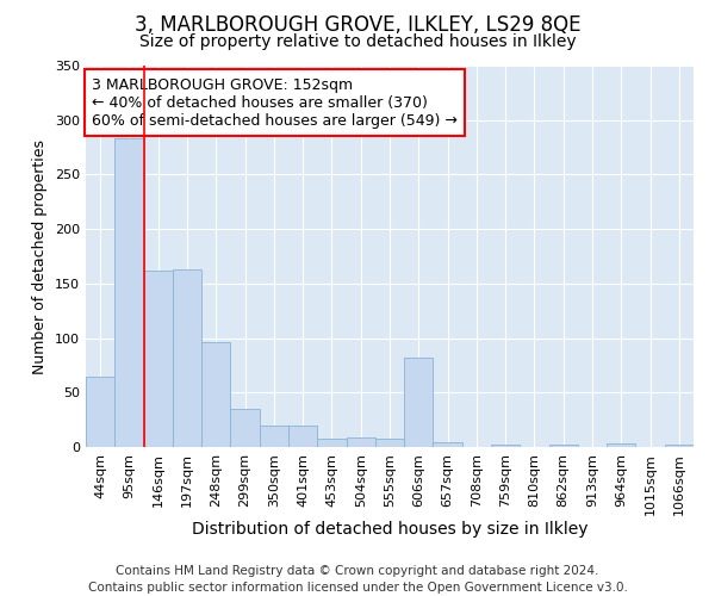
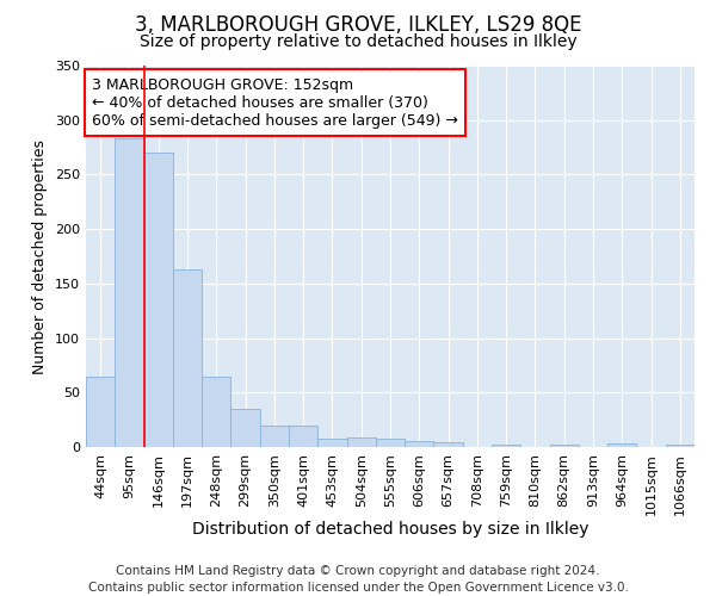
146sqm: 162 -> 270
248sqm: 96 -> 65
606sqm: 82 -> 6
